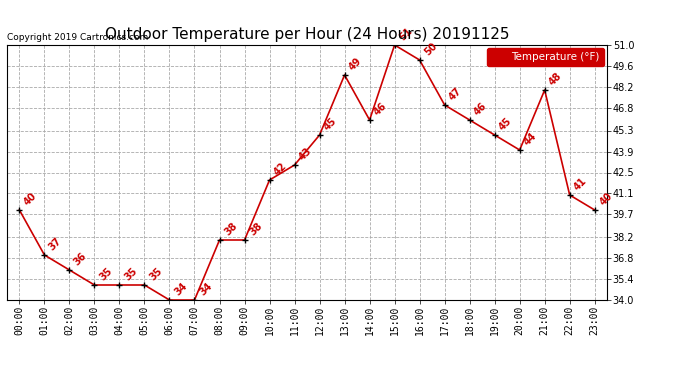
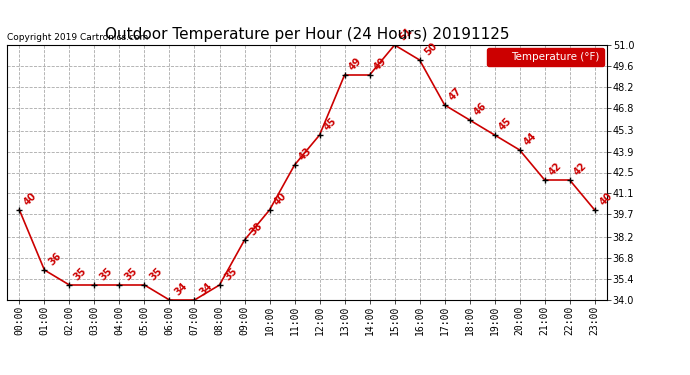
01:00: 37 -> 36
02:00: 36 -> 35
08:00: 38 -> 35
10:00: 42 -> 40
14:00: 46 -> 49
21:00: 48 -> 42
22:00: 41 -> 42
